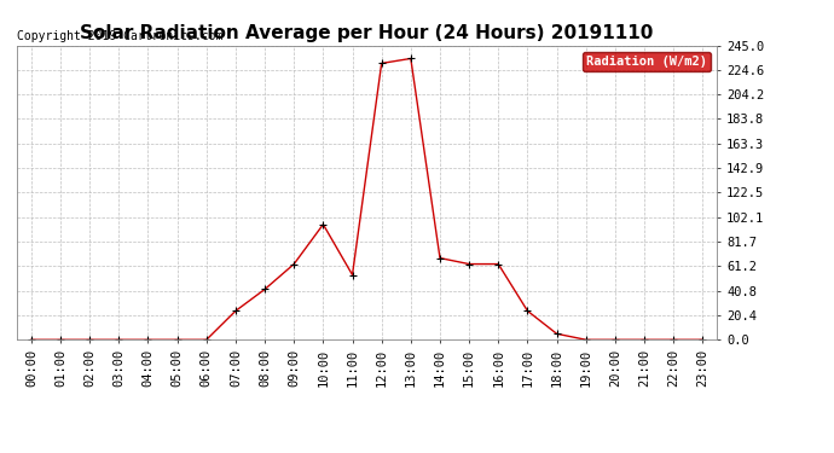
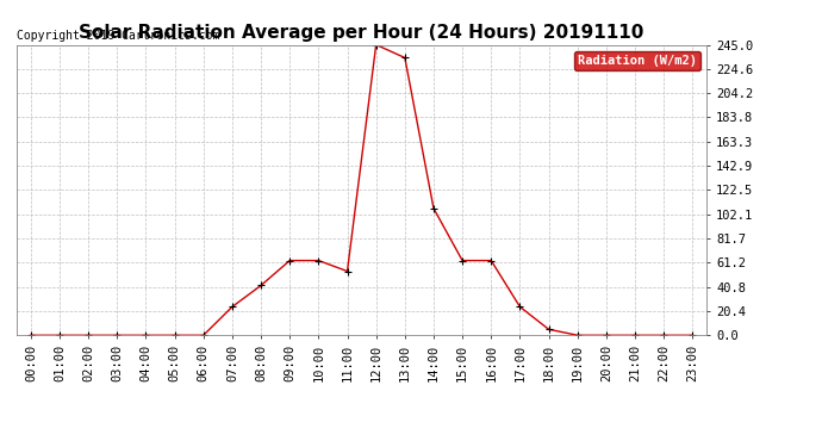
10:00: 96 -> 63
12:00: 230 -> 245
14:00: 68 -> 107
